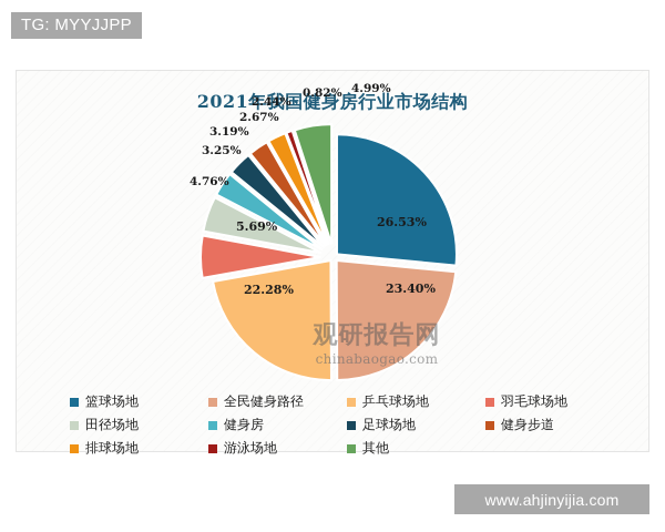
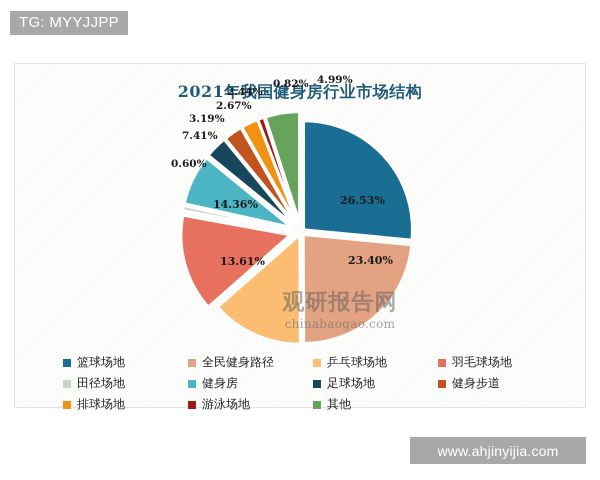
乒乓球场地: 22.28% -> 13.61%
羽毛球场地: 5.69% -> 14.36%
田径场地: 4.76% -> 0.60%
健身房: 3.25% -> 7.41%
